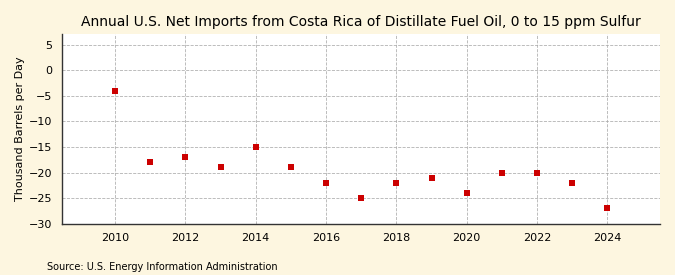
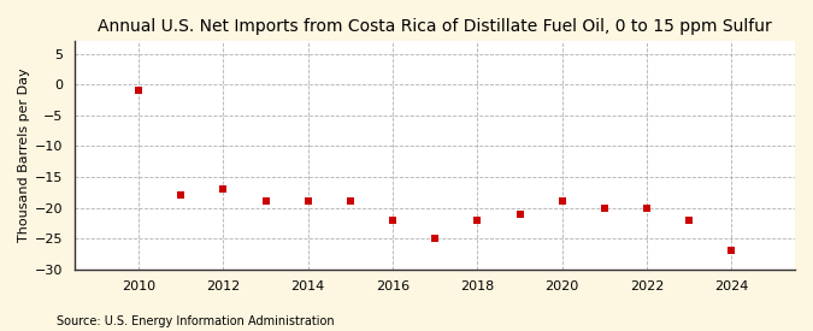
2010: -4 -> -1
2014: -15 -> -19
2020: -24 -> -19
